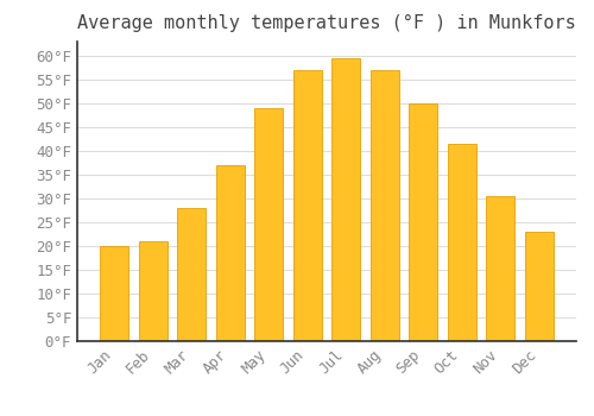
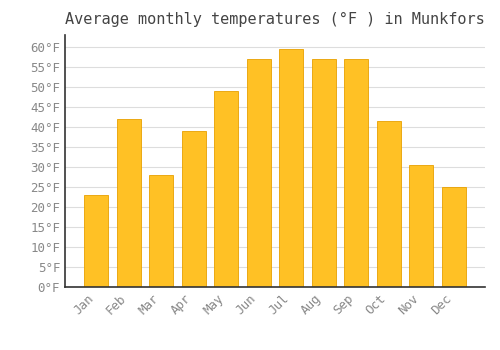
Jan: 20.0°F -> 23.0°F
Feb: 21.0°F -> 42.0°F
Apr: 37.0°F -> 39.0°F
Sep: 50.0°F -> 57.0°F
Dec: 23.0°F -> 25.0°F
